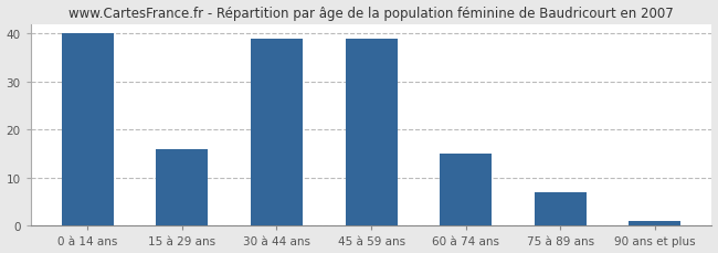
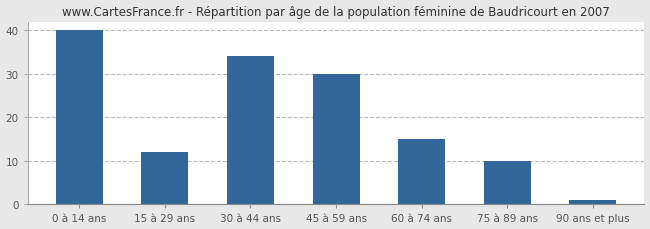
15 à 29 ans: 16 -> 12
30 à 44 ans: 39 -> 34
45 à 59 ans: 39 -> 30
75 à 89 ans: 7 -> 10
